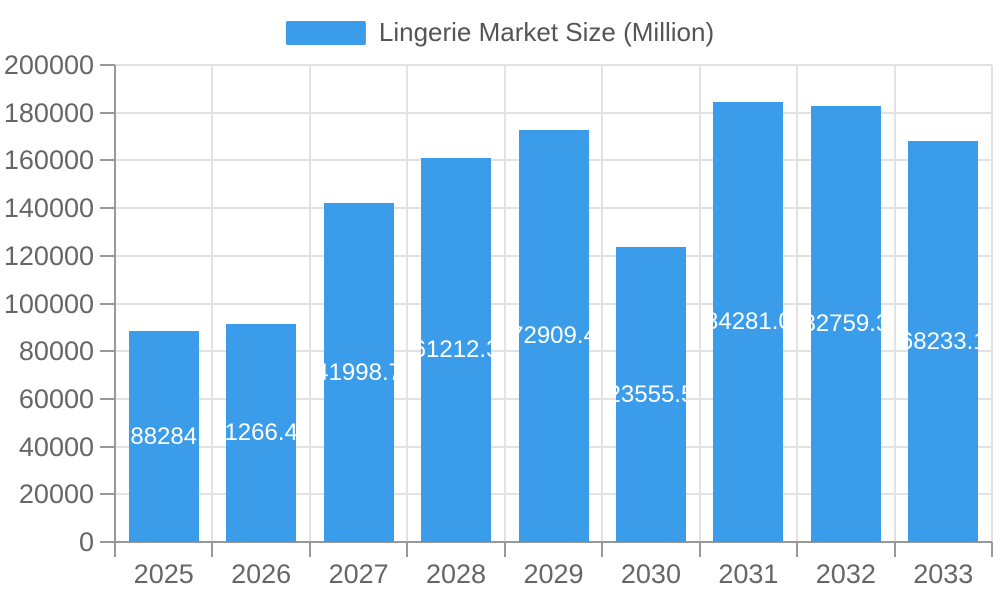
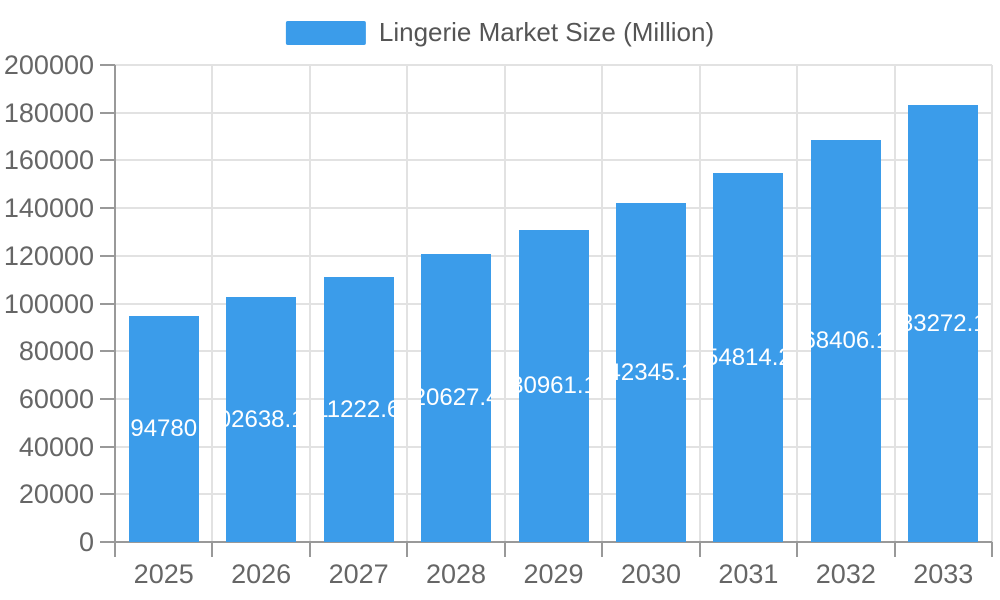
2025: 88284 -> 94780
2026: 91266.43 -> 102638.18
2027: 141998.70 -> 111222.68
2028: 161212.35 -> 120627.45
2029: 172909.45 -> 130961.13
2030: 123555.59 -> 142345.15
2031: 184281.05 -> 154814.21
2032: 182759.35 -> 168406.16
2033: 168233.17 -> 183272.16
